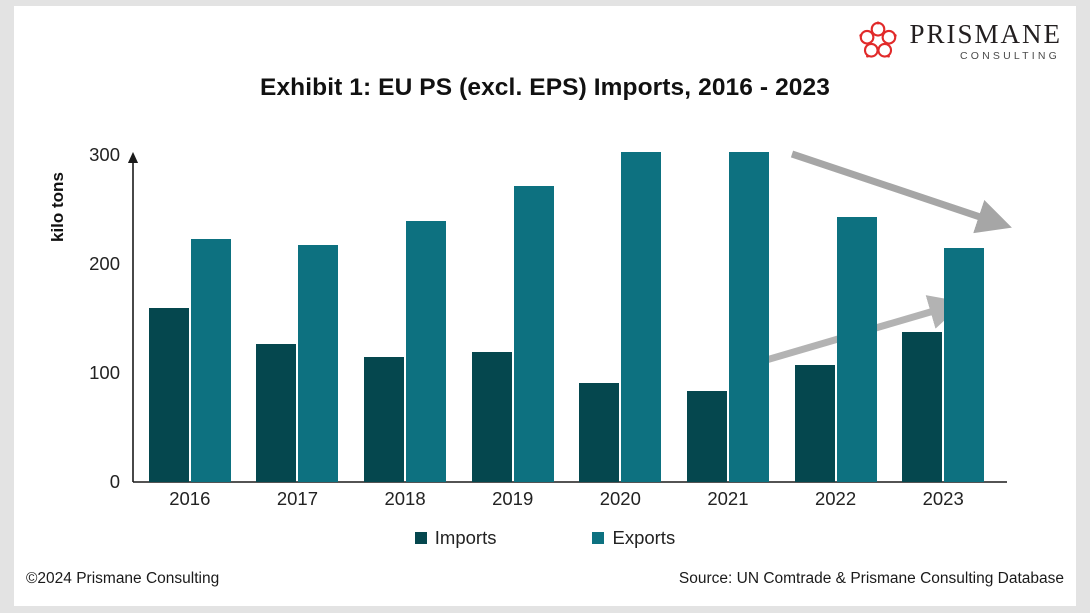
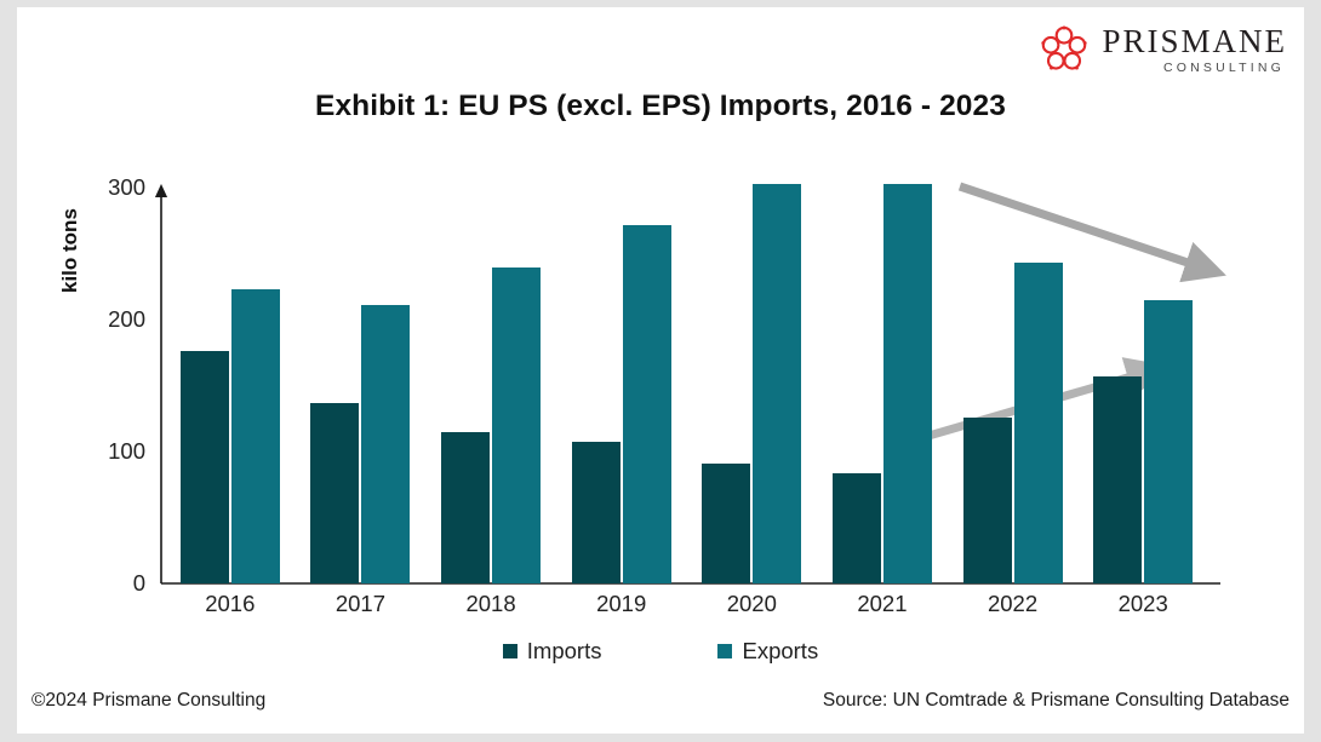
Imports/2016: 159 -> 176
Imports/2017: 126 -> 136
Exports/2017: 217 -> 210
Imports/2019: 119 -> 107
Imports/2022: 107 -> 125
Imports/2023: 137 -> 156
